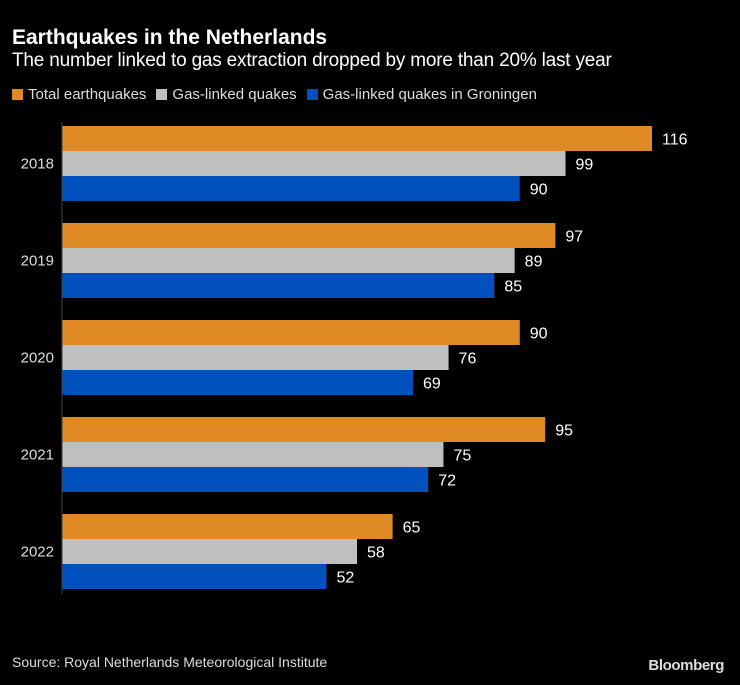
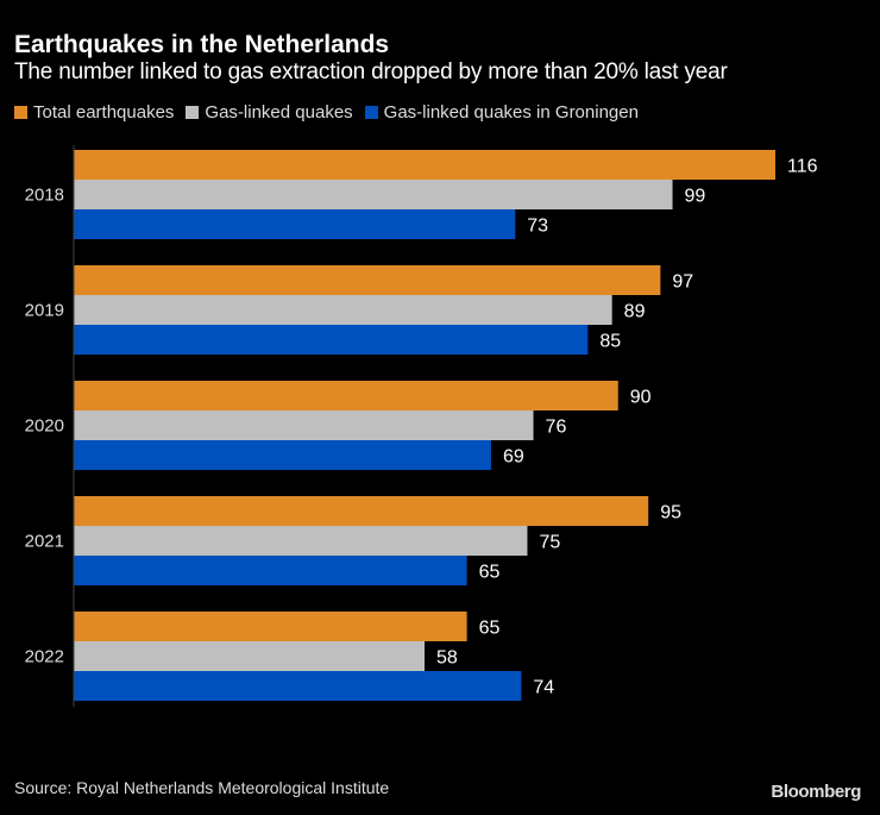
Gas-linked quakes in Groningen/2018: 90 -> 73
Gas-linked quakes in Groningen/2021: 72 -> 65
Gas-linked quakes in Groningen/2022: 52 -> 74
